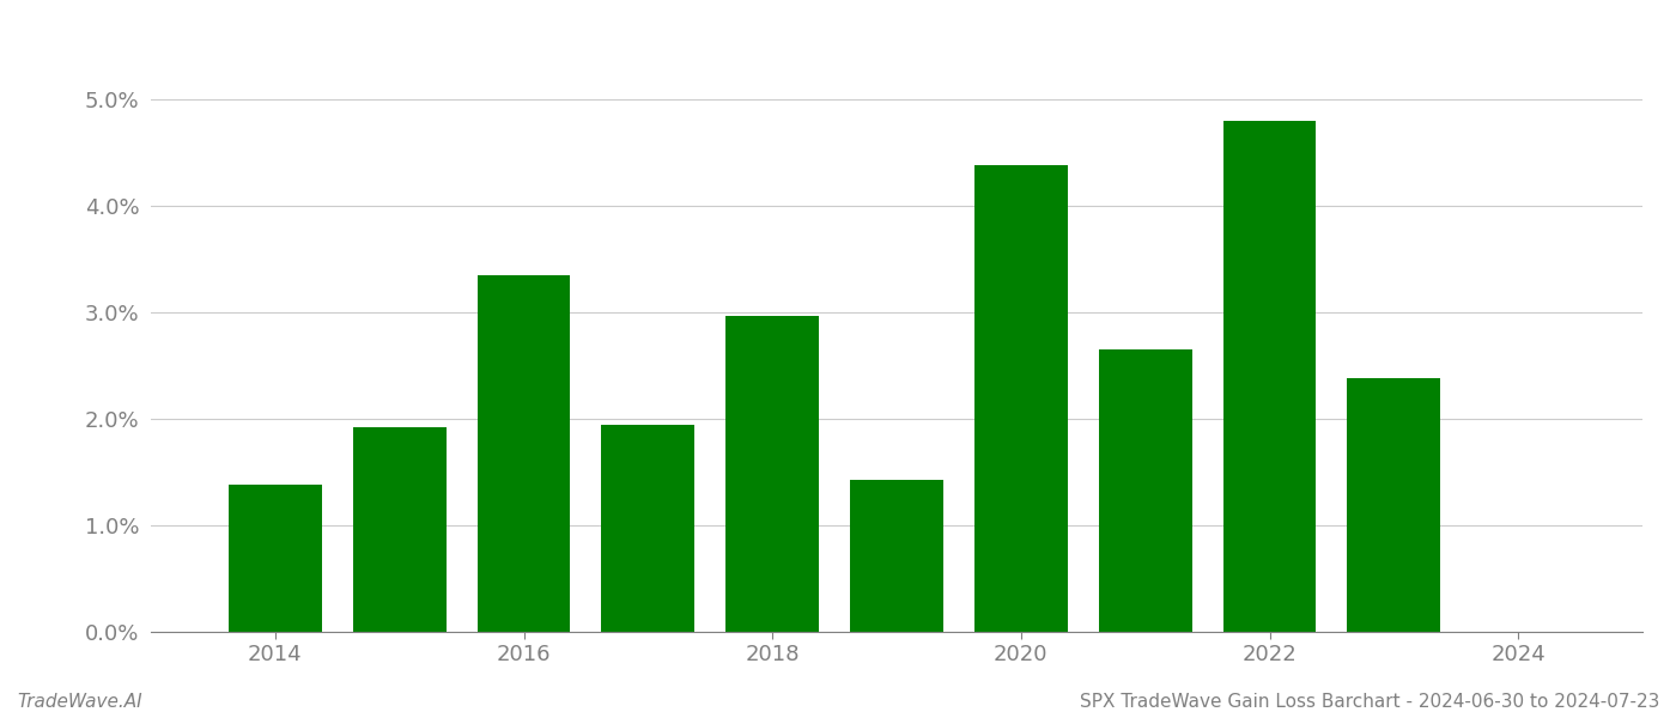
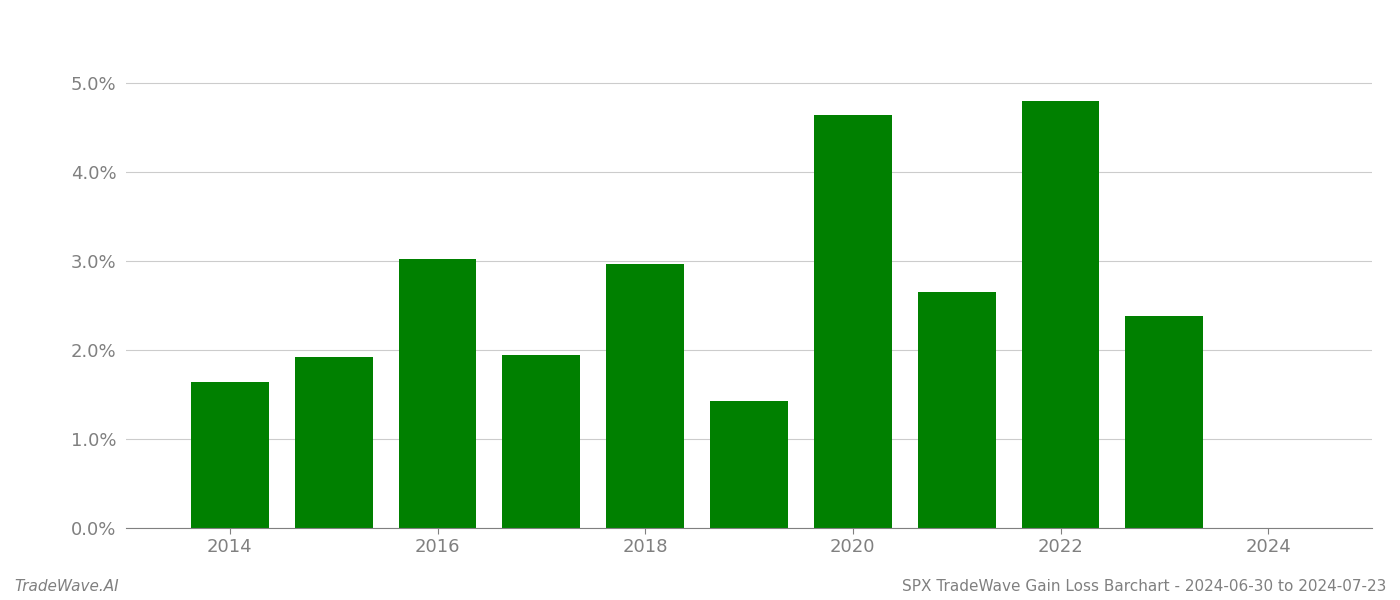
2014: 1.38% -> 1.64%
2016: 3.35% -> 3.02%
2020: 4.38% -> 4.64%
